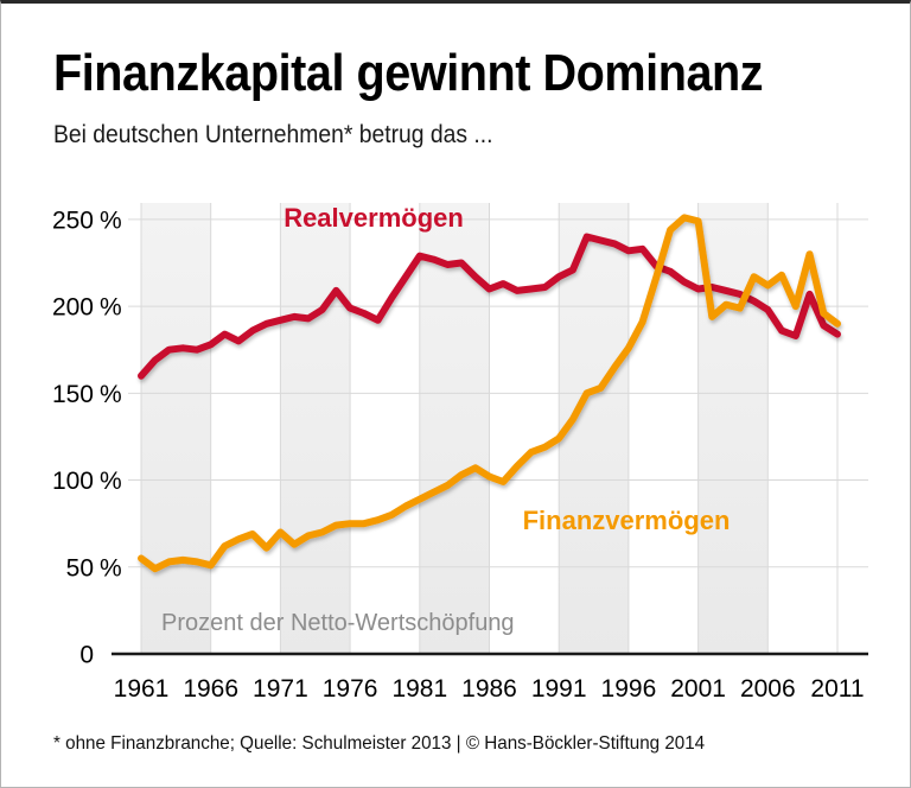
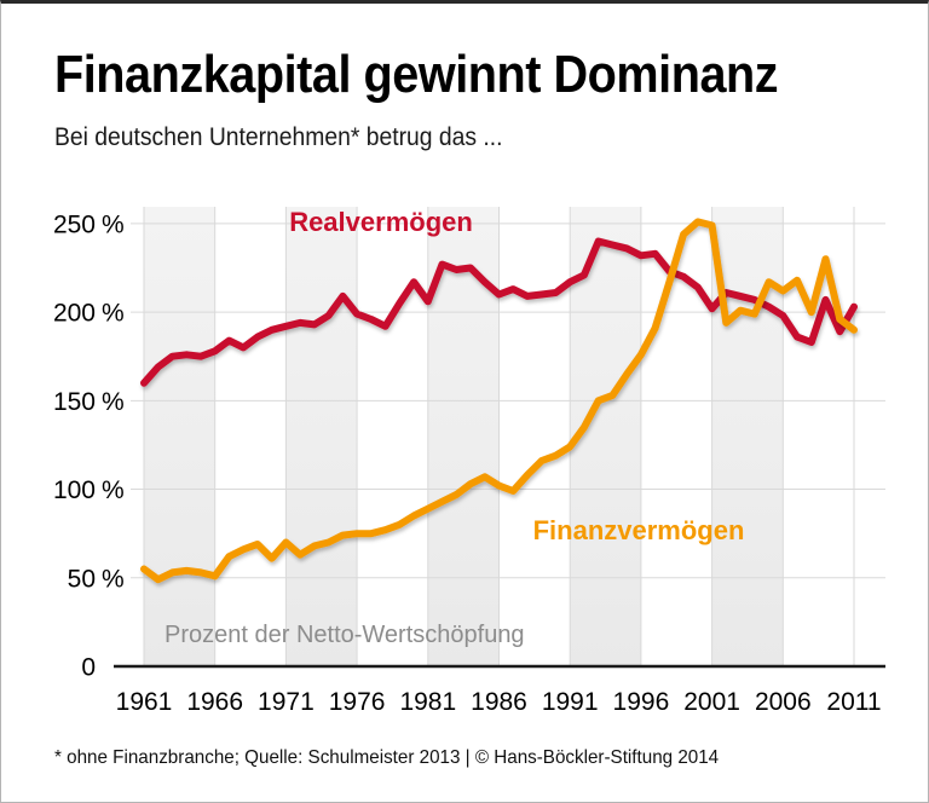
Realvermögen/1981: 229 -> 206
Realvermögen/2001: 210 -> 202
Realvermögen/2011: 184 -> 203
